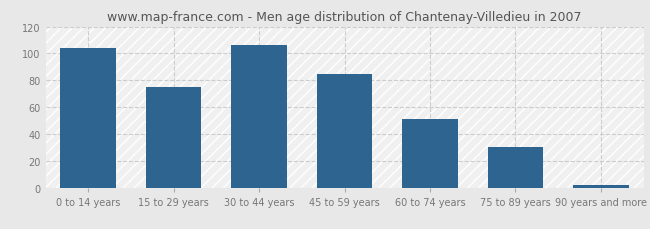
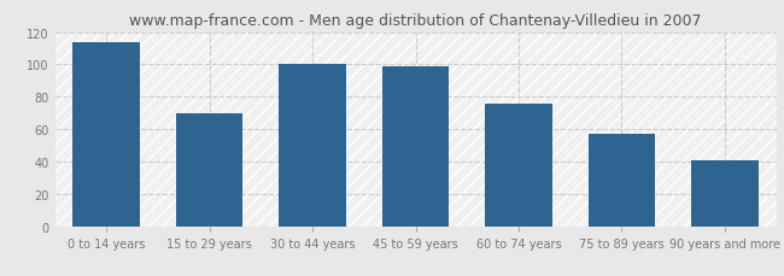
0 to 14 years: 104 -> 114
15 to 29 years: 75 -> 70
30 to 44 years: 106 -> 100
45 to 59 years: 85 -> 99
60 to 74 years: 51 -> 76
75 to 89 years: 30 -> 57
90 years and more: 2 -> 41
